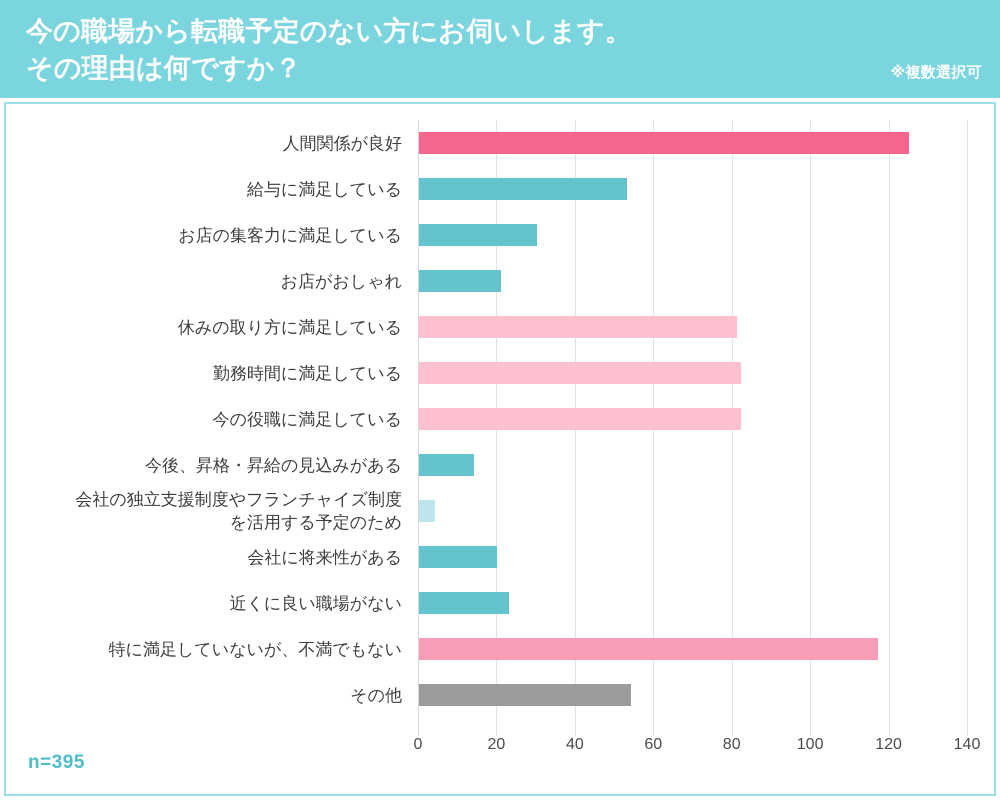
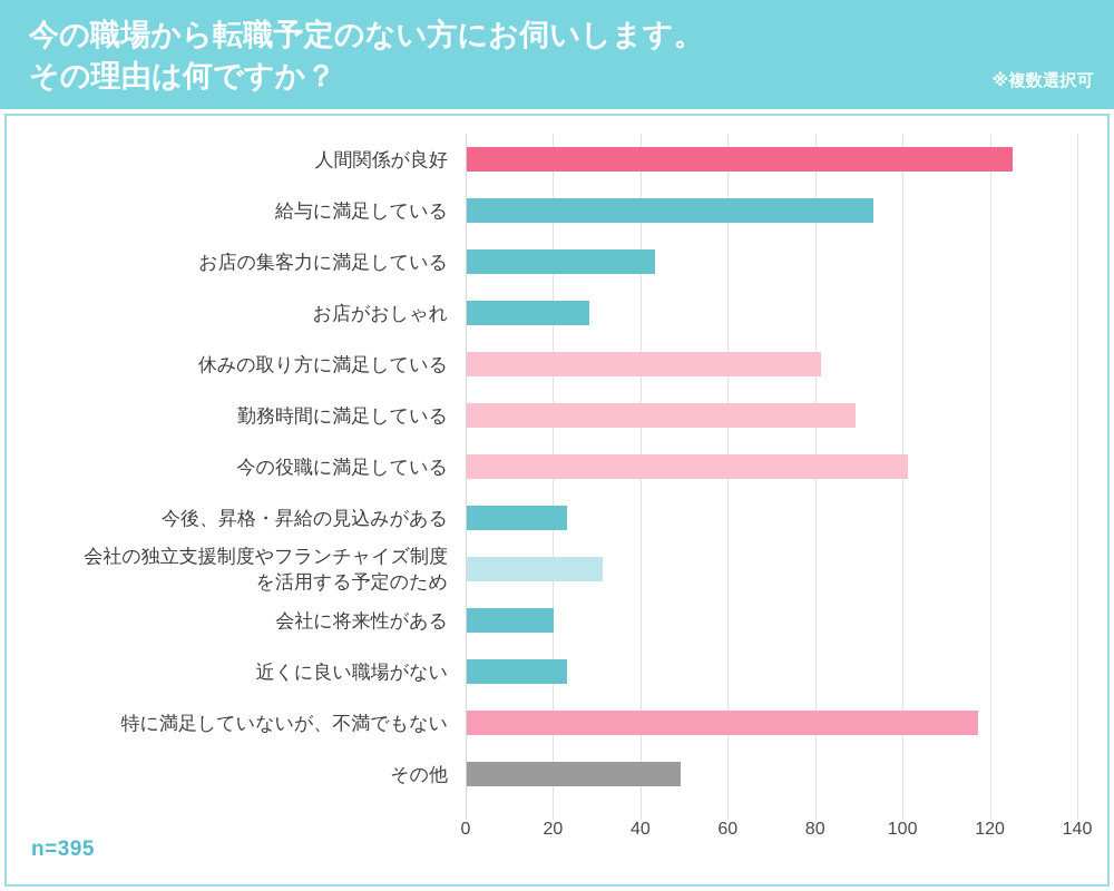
給与に満足している: 53 -> 93
お店の集客力に満足している: 30 -> 43
お店がおしゃれ: 21 -> 28
勤務時間に満足している: 82 -> 89
今の役職に満足している: 82 -> 101
今後、昇格・昇給の見込みがある: 14 -> 23
会社の独立支援制度やフランチャイズ制度 を活用する予定のため: 4 -> 31
その他: 54 -> 49
